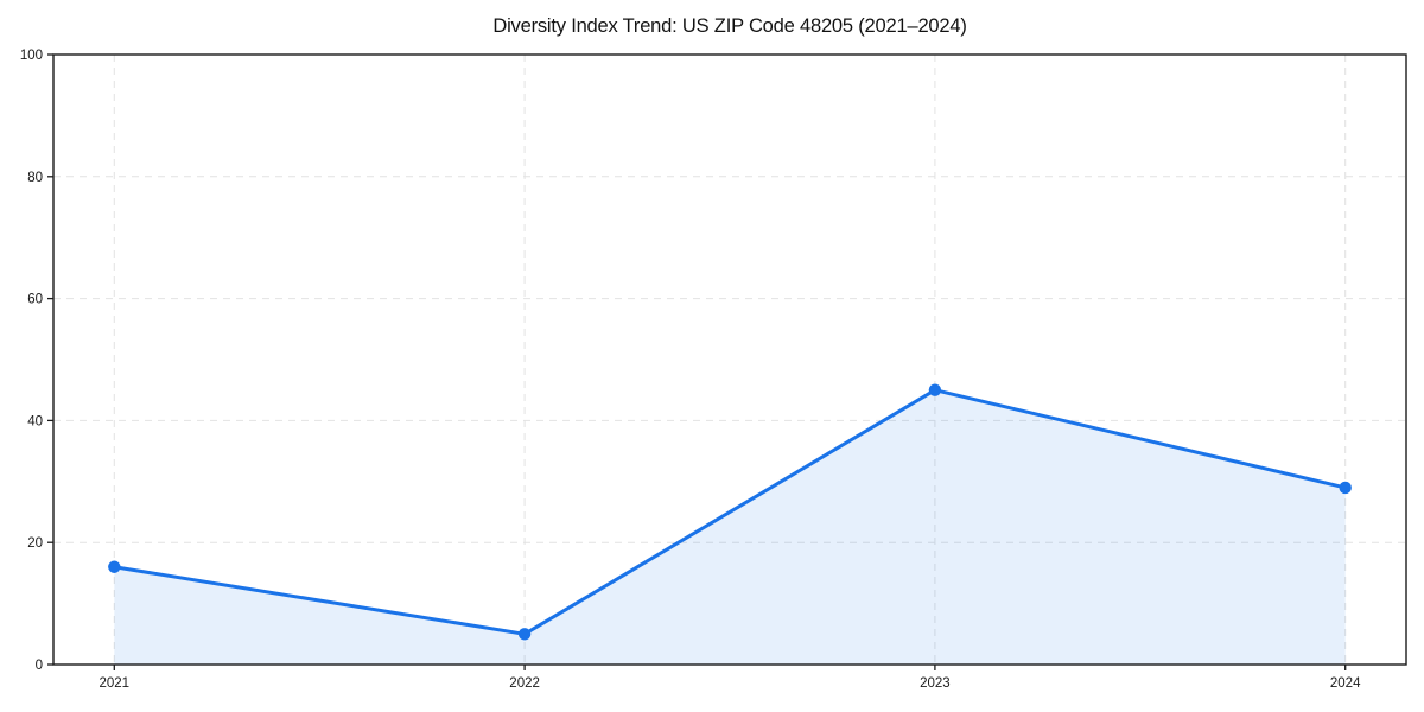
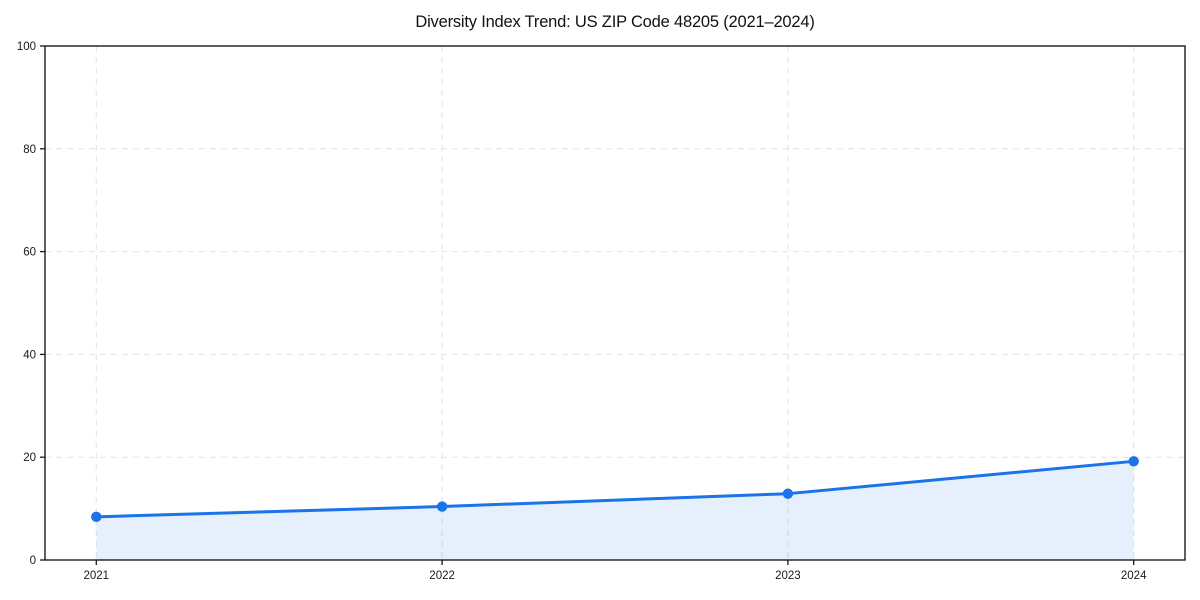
2021: 16 -> 8
2022: 5 -> 10
2023: 45 -> 13
2024: 29 -> 19
